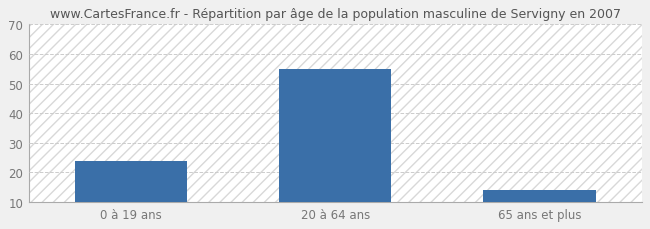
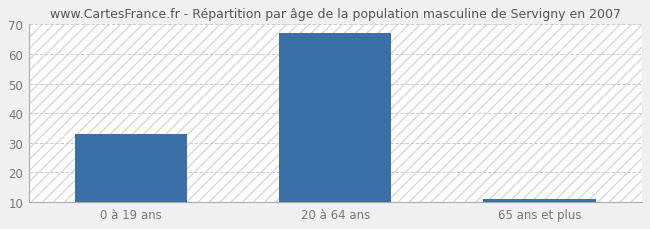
0 à 19 ans: 24 -> 33
20 à 64 ans: 55 -> 67
65 ans et plus: 14 -> 11
